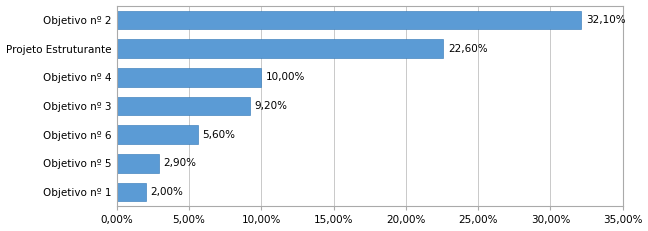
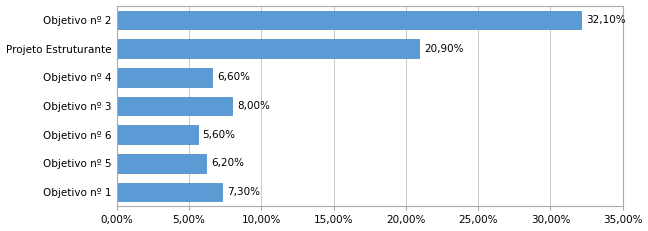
Projeto Estruturante: 22,60% -> 20,90%
Objetivo nº 4: 10,00% -> 6,60%
Objetivo nº 3: 9,20% -> 8,00%
Objetivo nº 5: 2,90% -> 6,20%
Objetivo nº 1: 2,00% -> 7,30%
